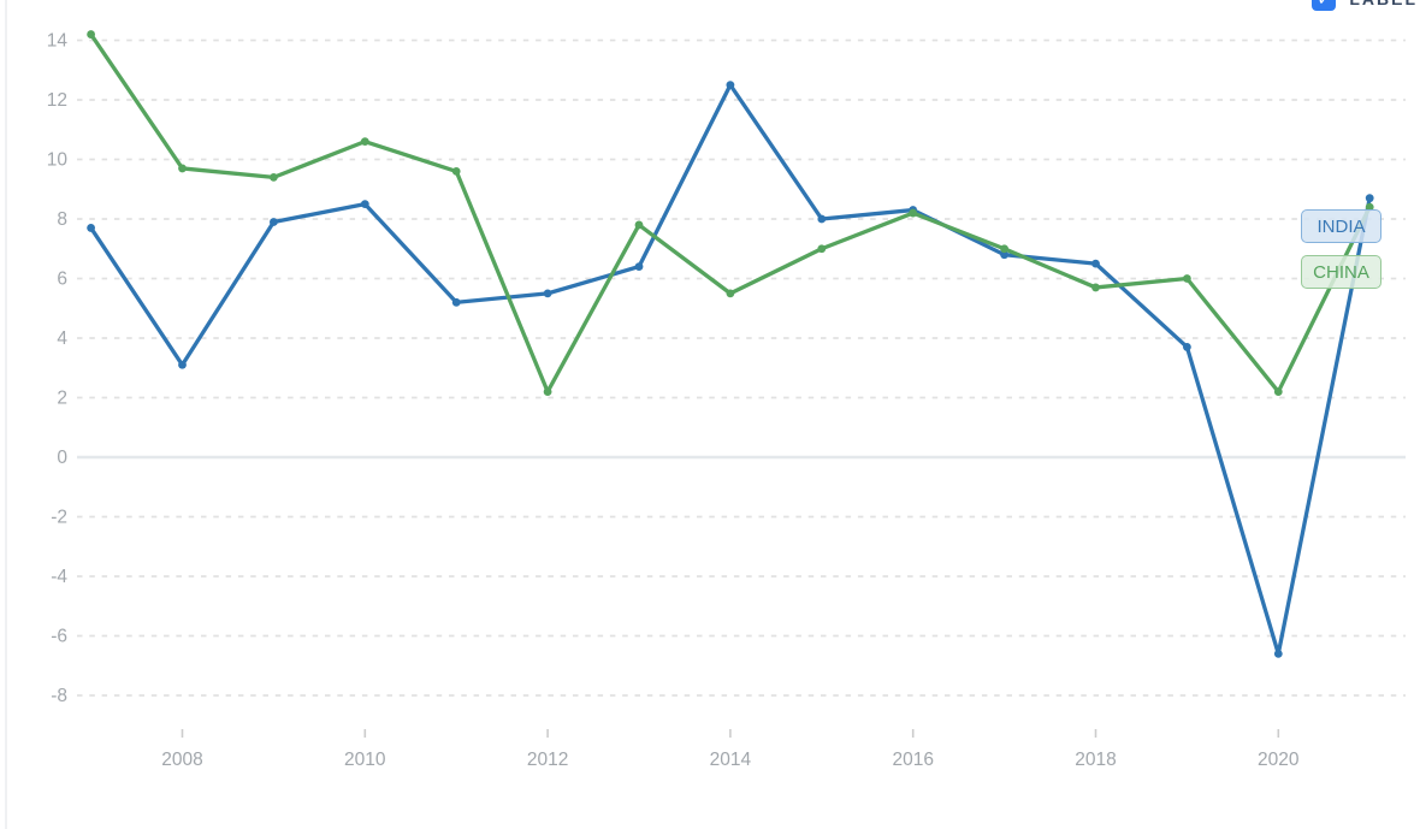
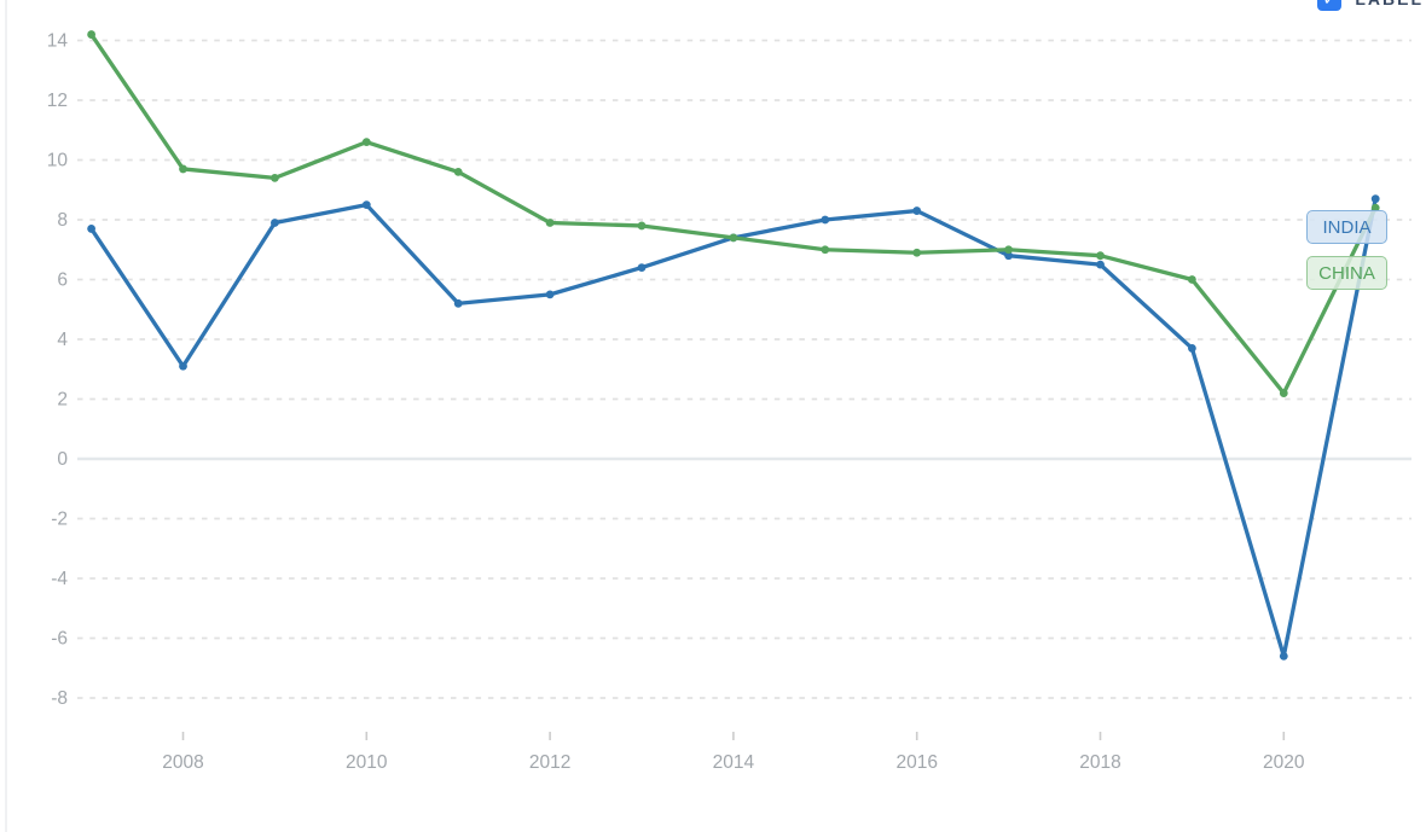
CHINA/2012: 2.2 -> 7.9
INDIA/2014: 12.5 -> 7.4
CHINA/2014: 5.5 -> 7.4
CHINA/2016: 8.2 -> 6.9
CHINA/2018: 5.7 -> 6.8
